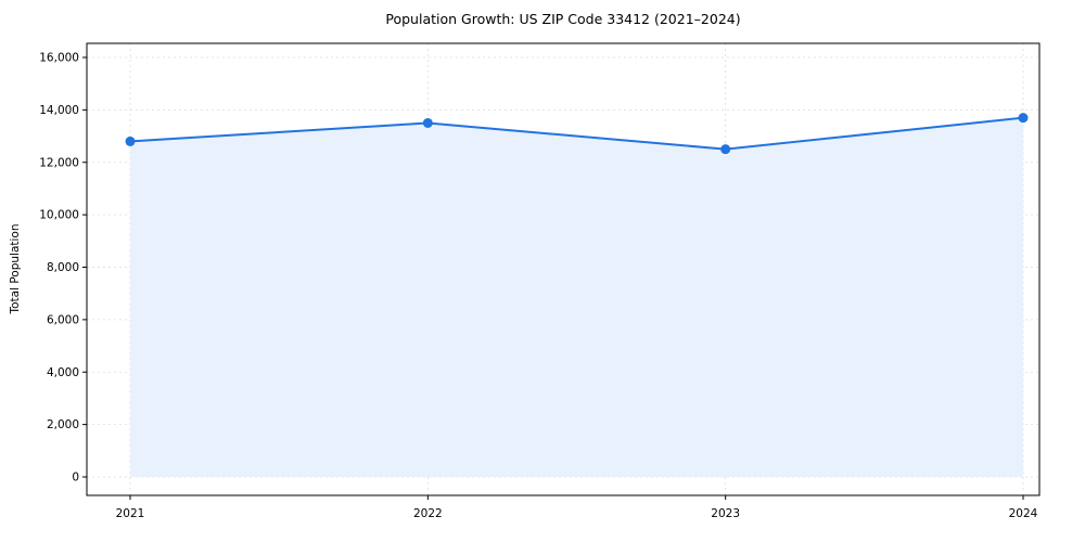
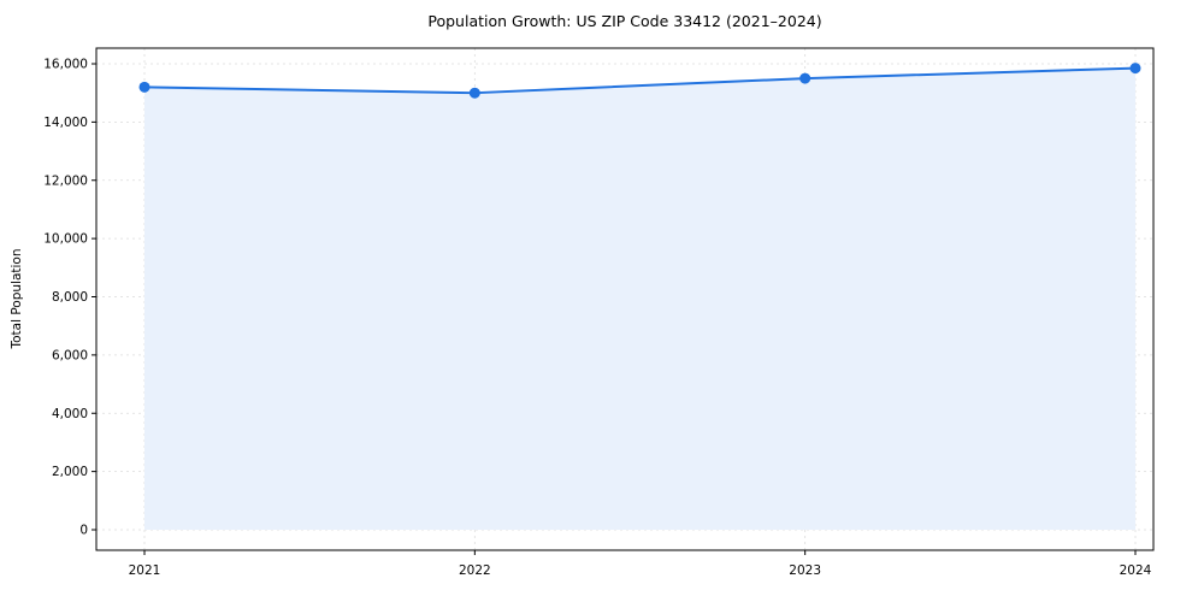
2021: 12800 -> 15200
2022: 13500 -> 15000
2023: 12500 -> 15500
2024: 13700 -> 15800
